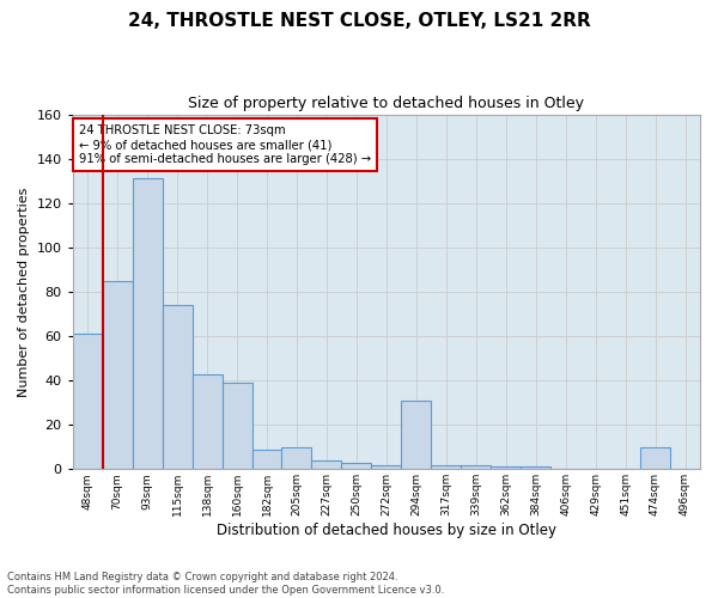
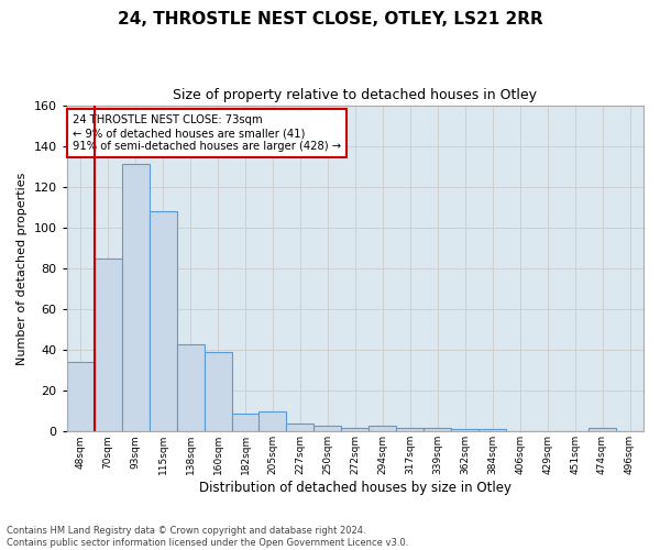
48sqm: 61 -> 34
115sqm: 74 -> 108
294sqm: 31 -> 3
474sqm: 10 -> 2
